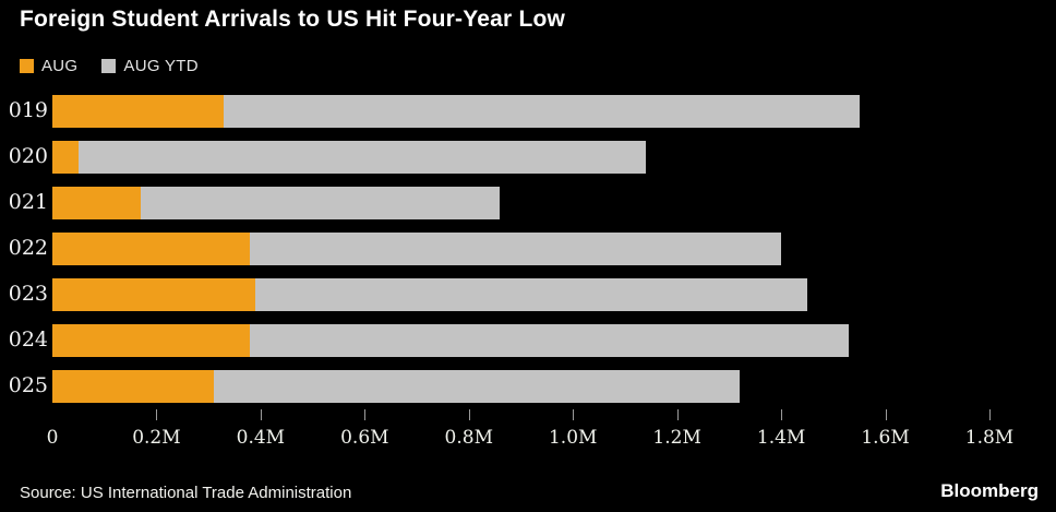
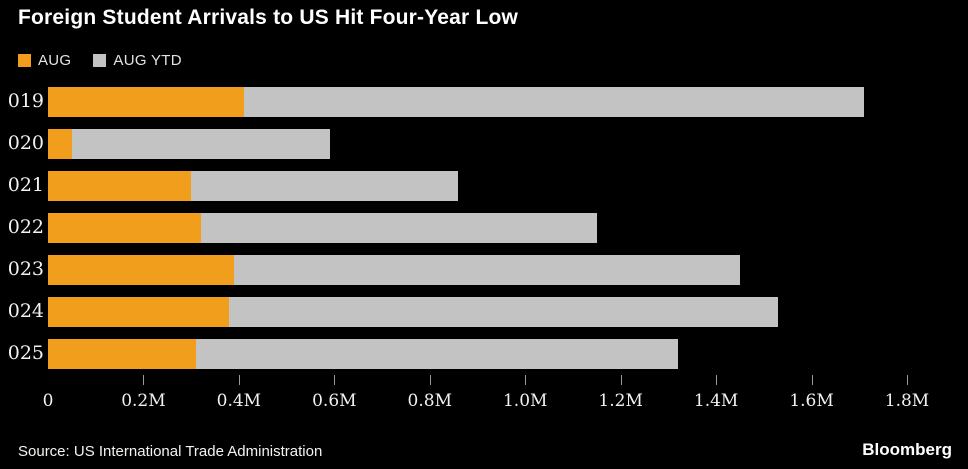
AUG/019: 0.33M -> 0.41M
AUG YTD/019: 1.55M -> 1.71M
AUG YTD/020: 1.14M -> 0.59M
AUG/021: 0.17M -> 0.30M
AUG/022: 0.38M -> 0.32M
AUG YTD/022: 1.40M -> 1.15M
